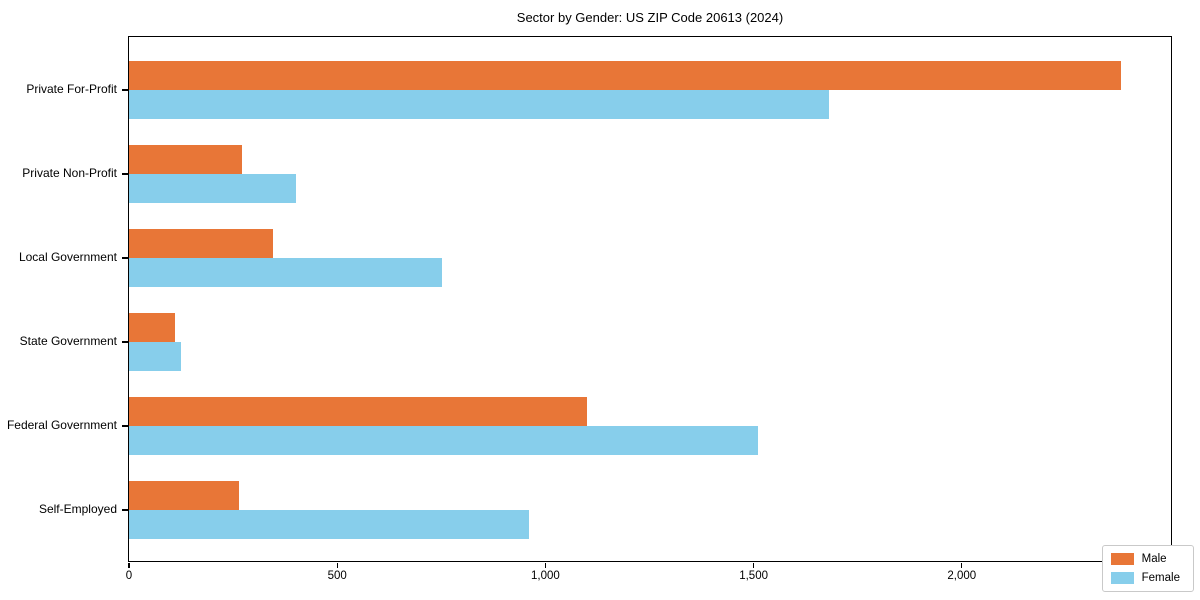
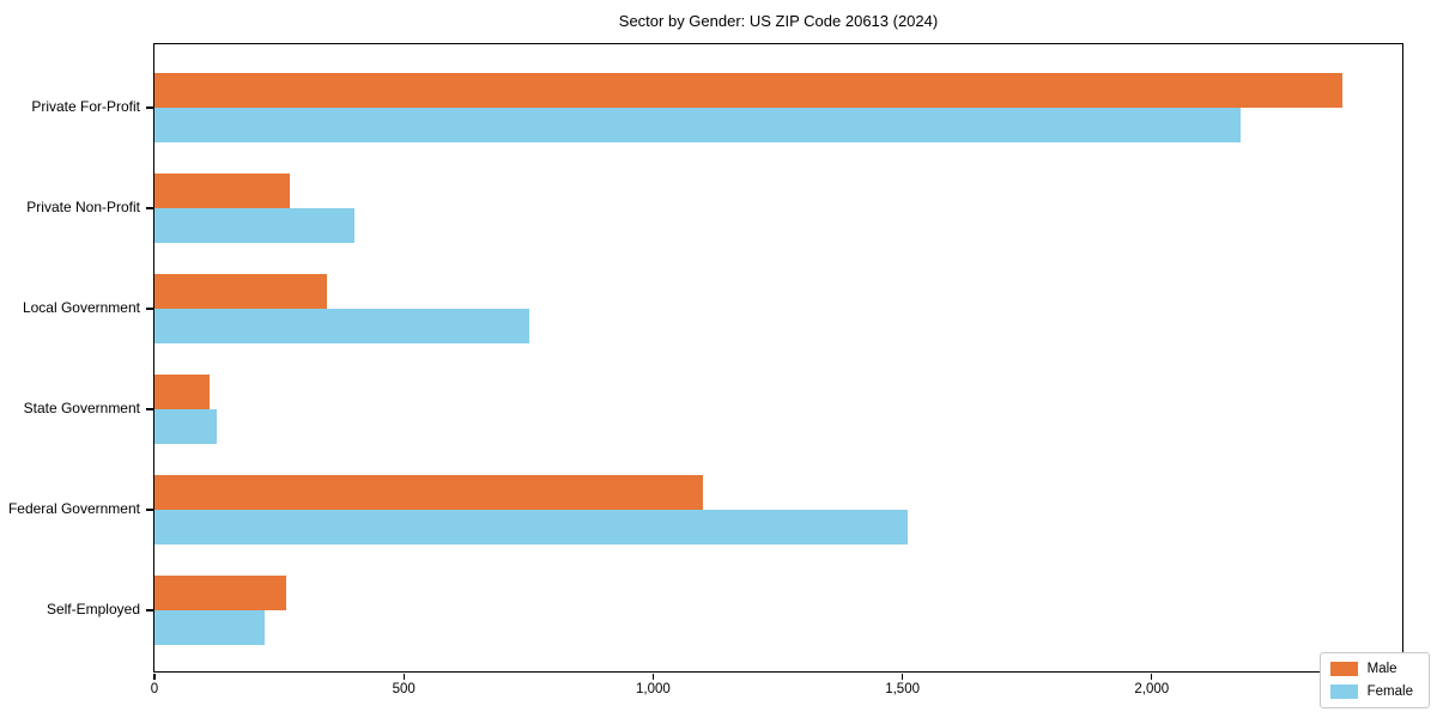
Female/Private For-Profit: 1680 -> 2180
Female/Self-Employed: 960 -> 220
